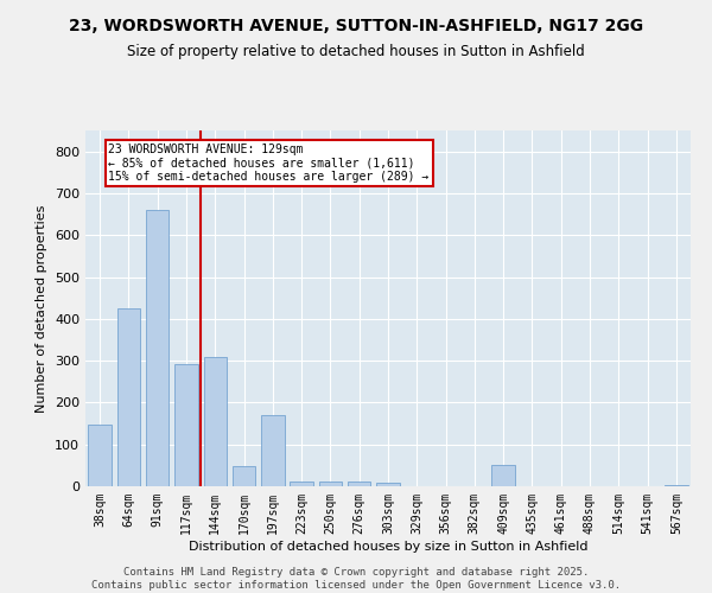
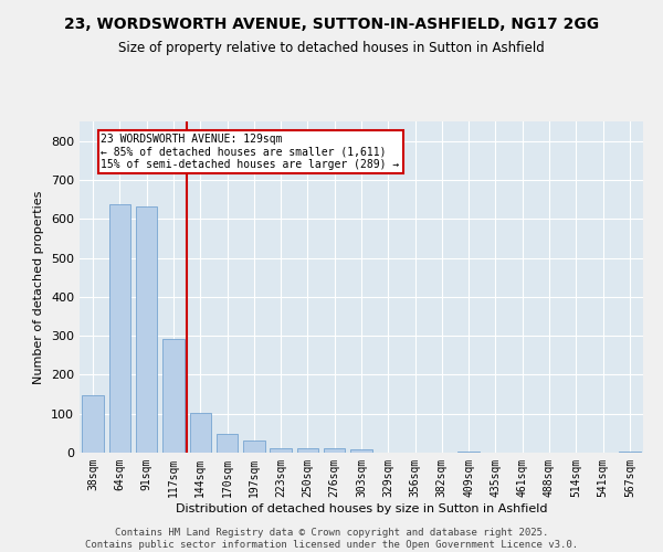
64sqm: 425 -> 638
91sqm: 660 -> 632
144sqm: 310 -> 102
197sqm: 170 -> 30
409sqm: 50 -> 4
